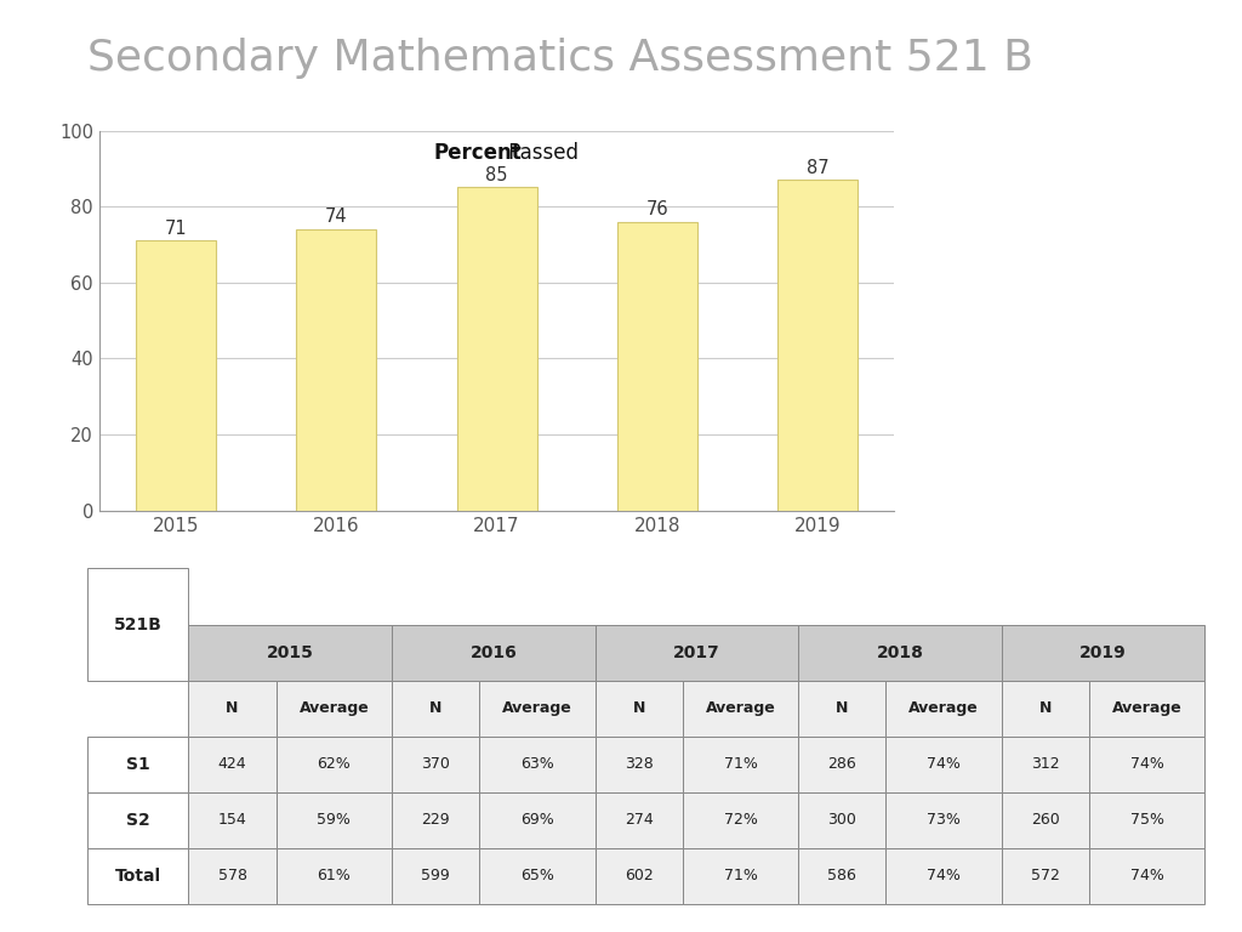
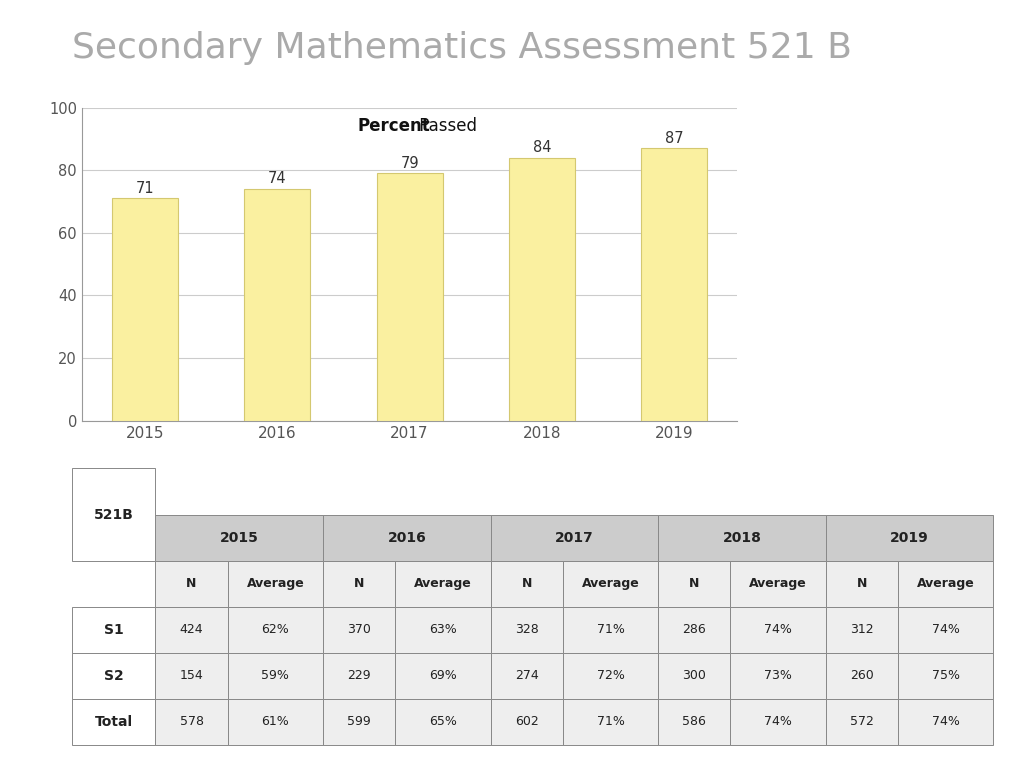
2017: 85 -> 79
2018: 76 -> 84
